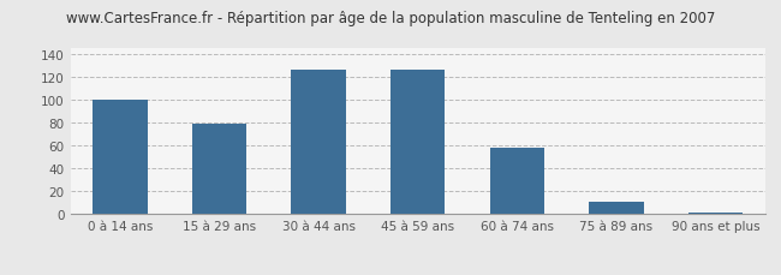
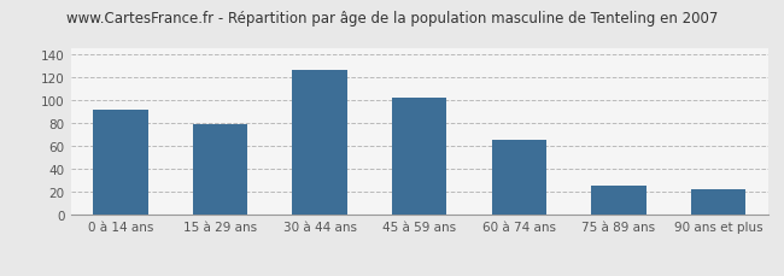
0 à 14 ans: 100 -> 92
45 à 59 ans: 126 -> 102
60 à 74 ans: 58 -> 66
75 à 89 ans: 11 -> 26
90 ans et plus: 1 -> 22
